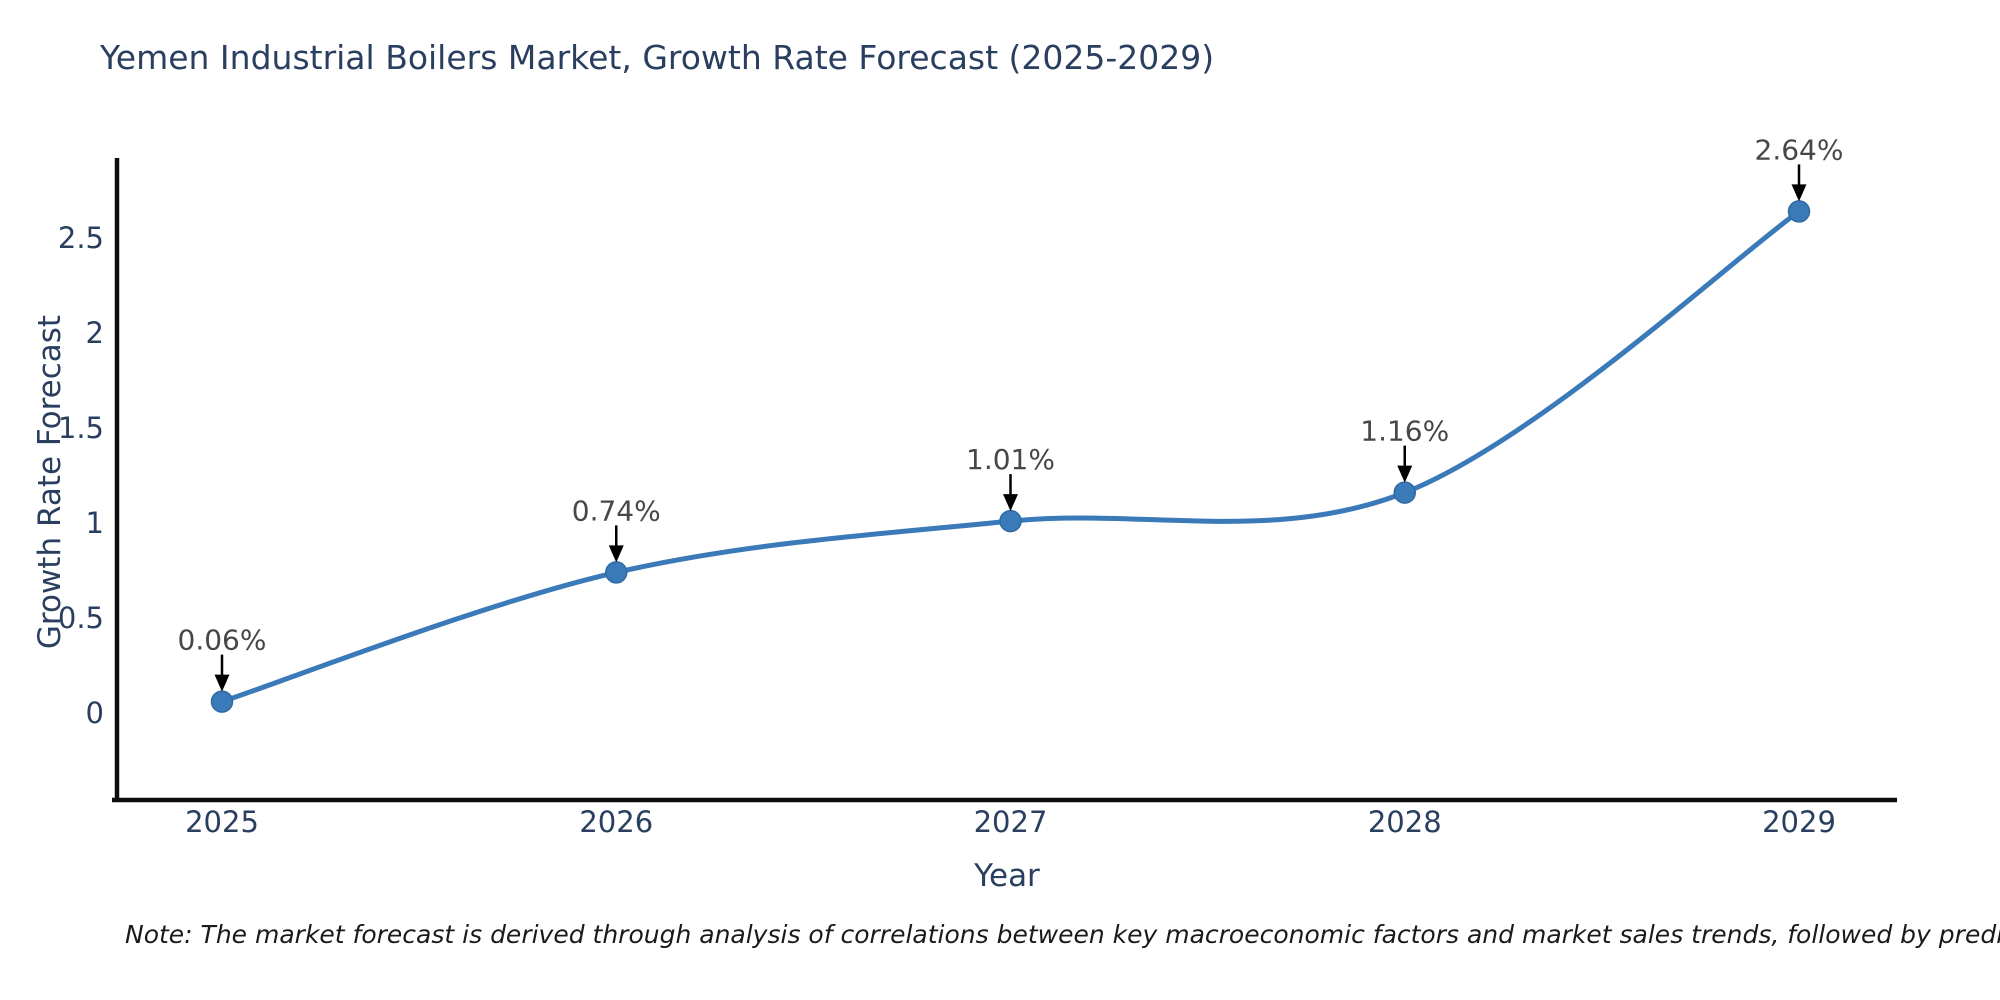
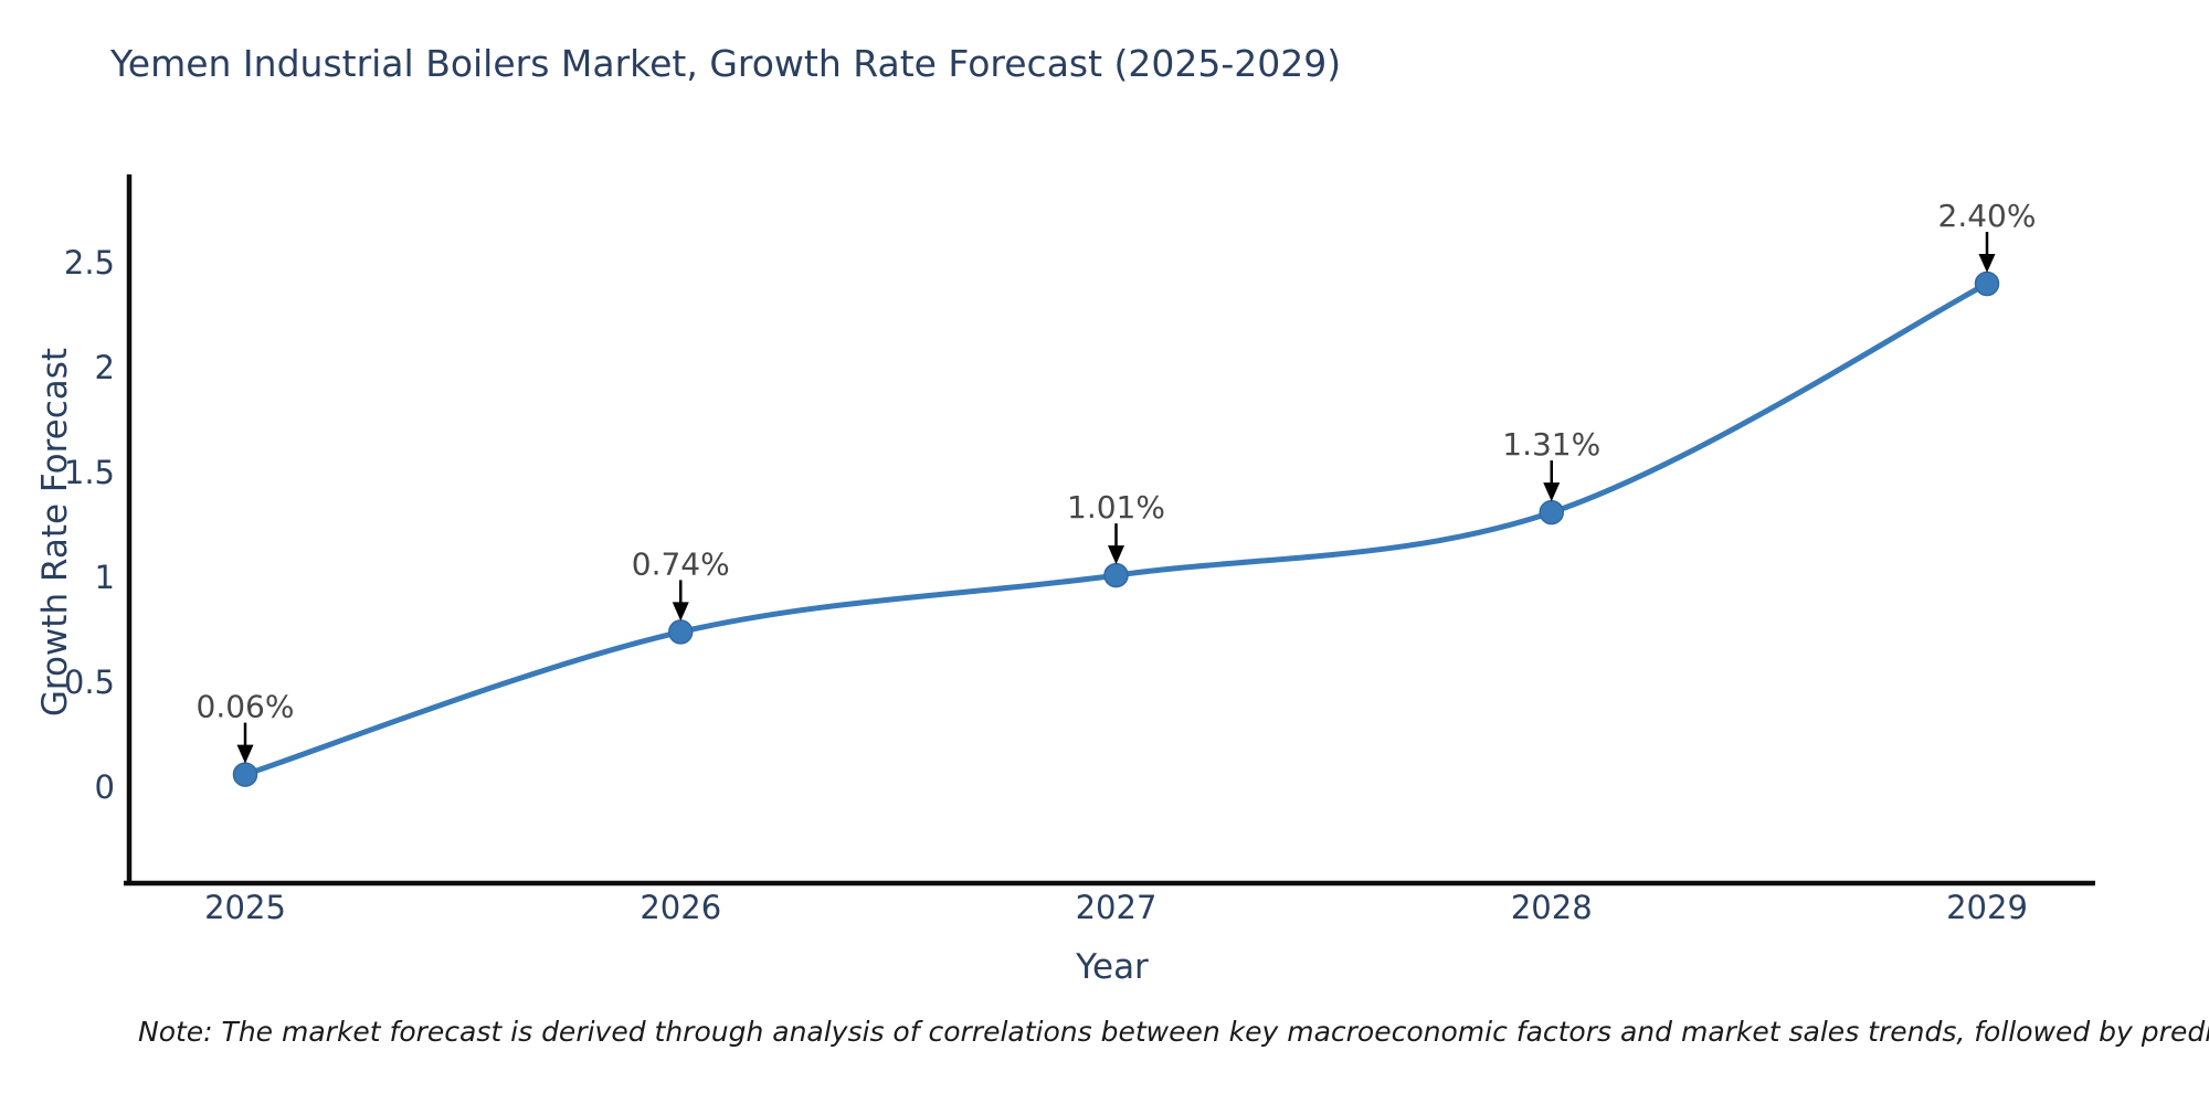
2028: 1.16% -> 1.31%
2029: 2.64% -> 2.40%
